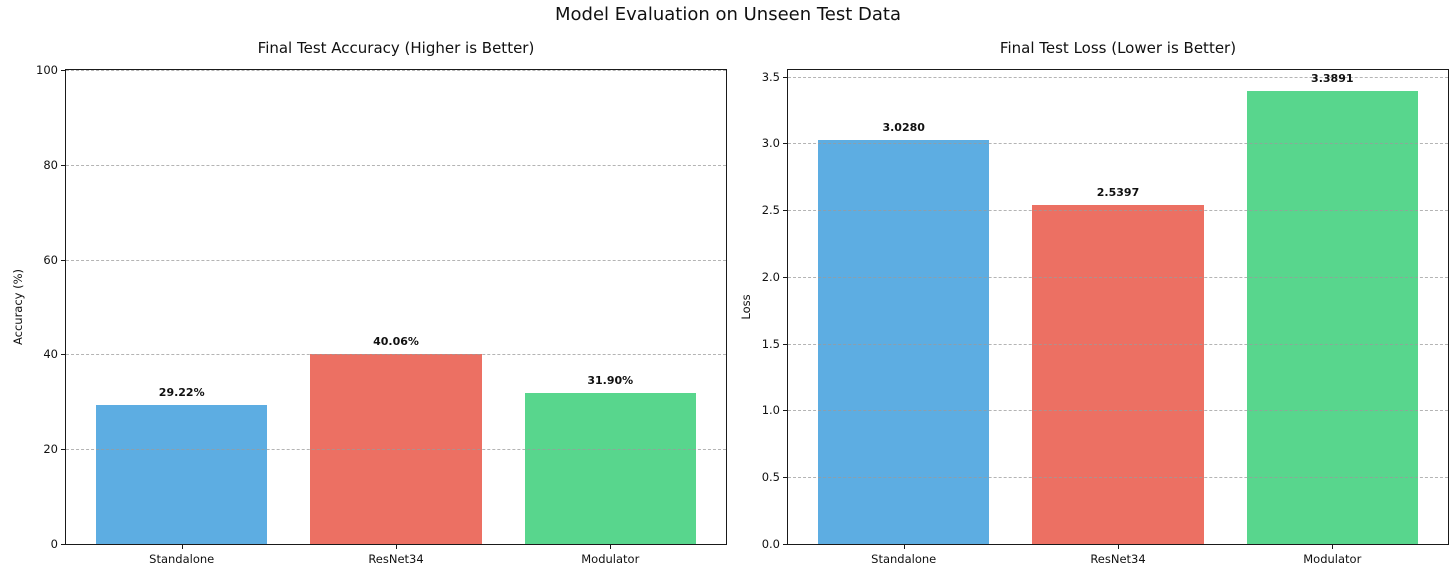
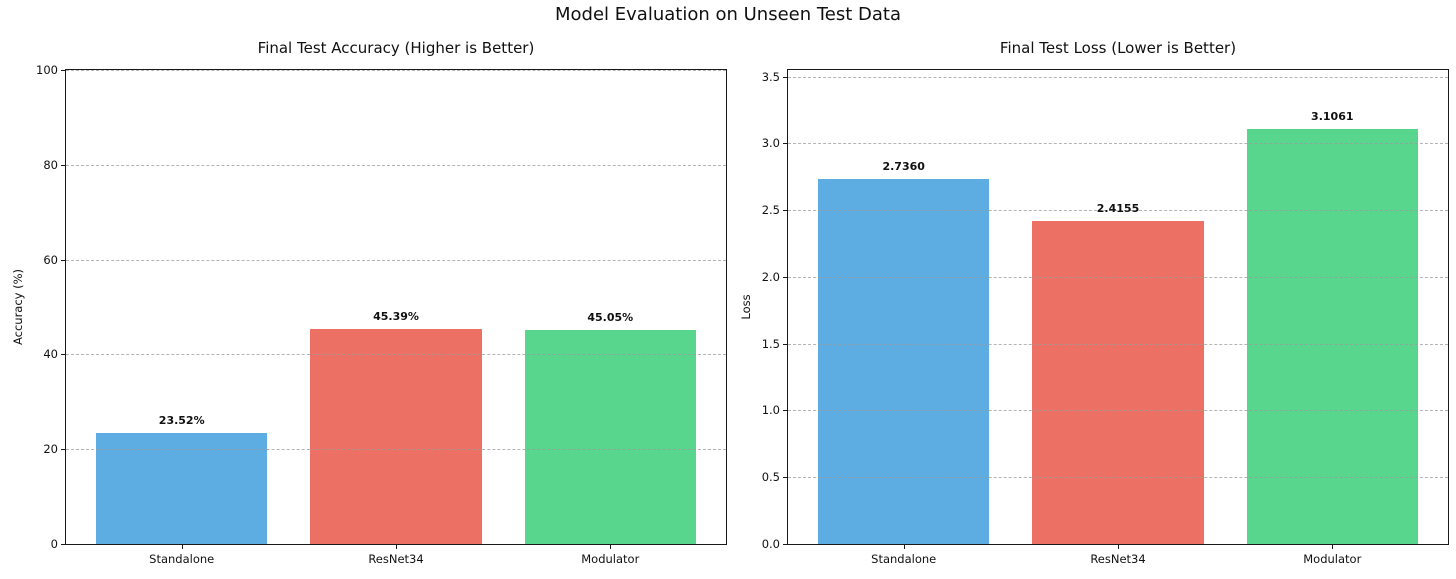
Final Test Accuracy (Higher is Better)/Standalone: 29.22% -> 23.52%
Final Test Accuracy (Higher is Better)/ResNet34: 40.06% -> 45.39%
Final Test Accuracy (Higher is Better)/Modulator: 31.90% -> 45.05%
Final Test Loss (Lower is Better)/Standalone: 3.0280 -> 2.7360
Final Test Loss (Lower is Better)/ResNet34: 2.5397 -> 2.4155
Final Test Loss (Lower is Better)/Modulator: 3.3891 -> 3.1061
